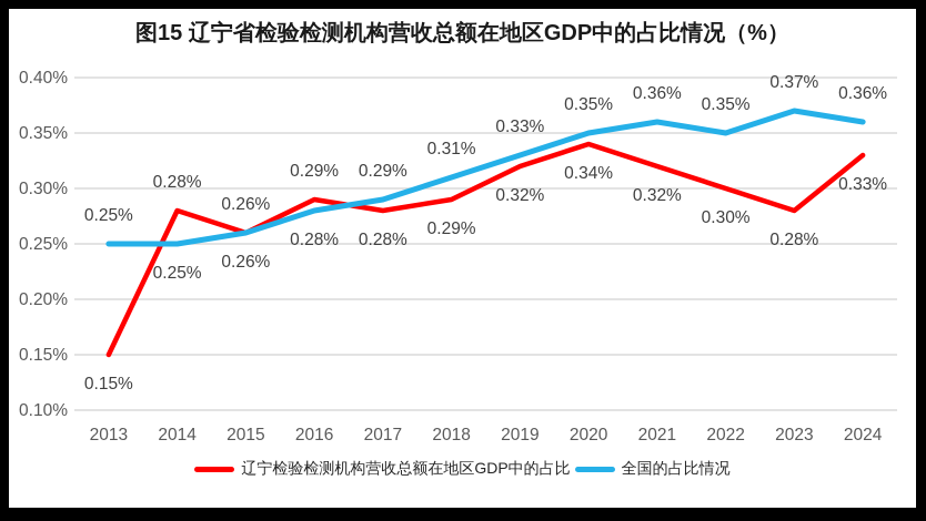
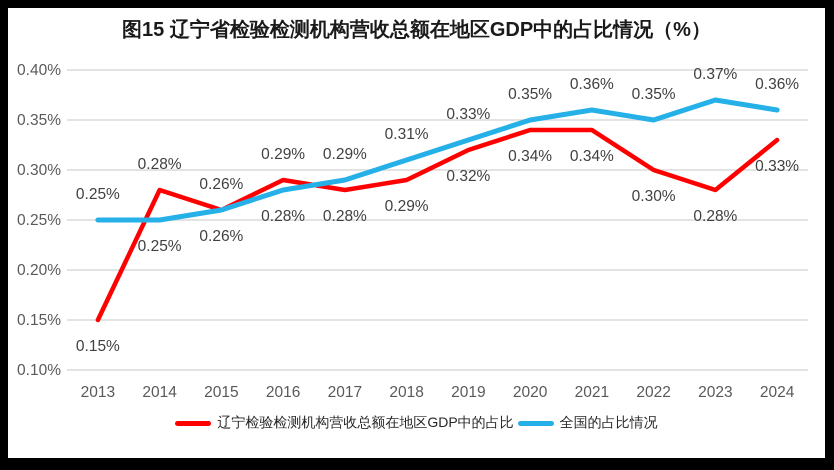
辽宁检验检测机构营收总额在地区GDP中的占比/2021: 0.32% -> 0.34%
